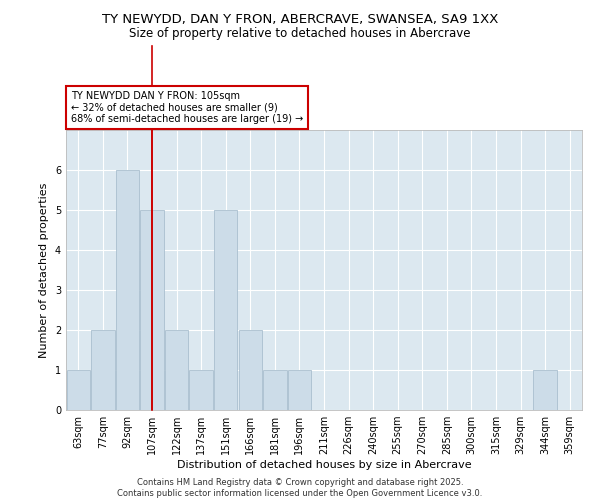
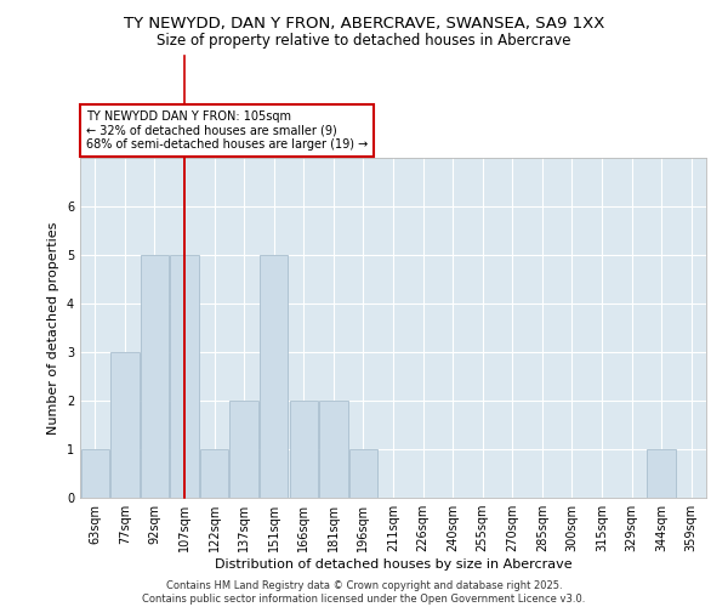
77sqm: 2 -> 3
92sqm: 6 -> 5
122sqm: 2 -> 1
137sqm: 1 -> 2
181sqm: 1 -> 2
